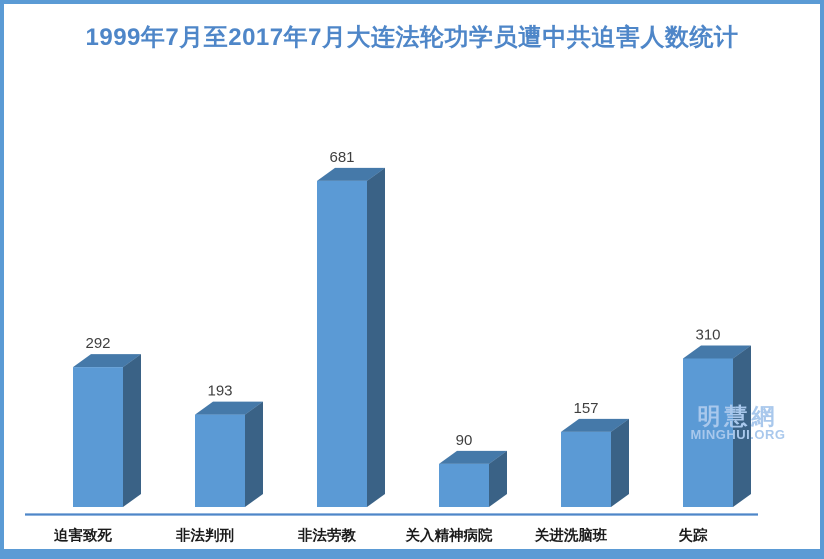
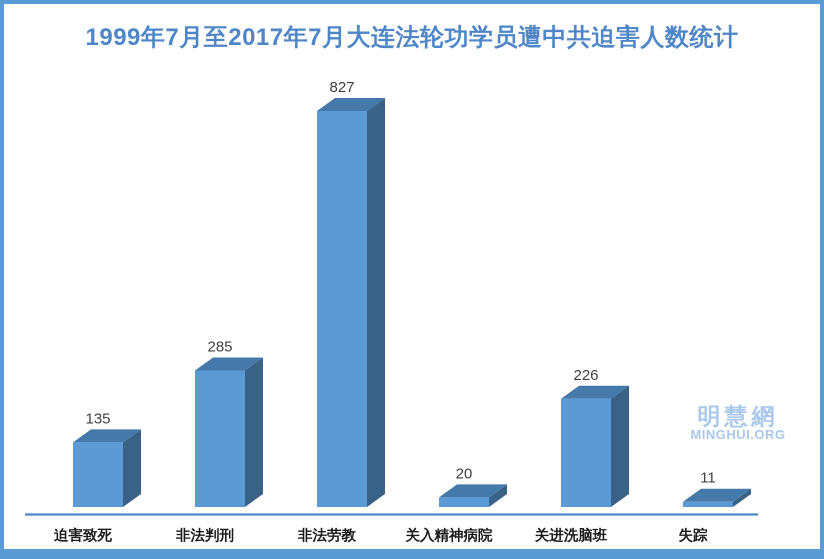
迫害致死: 292 -> 135
非法判刑: 193 -> 285
非法劳教: 681 -> 827
关入精神病院: 90 -> 20
关进洗脑班: 157 -> 226
失踪: 310 -> 11
